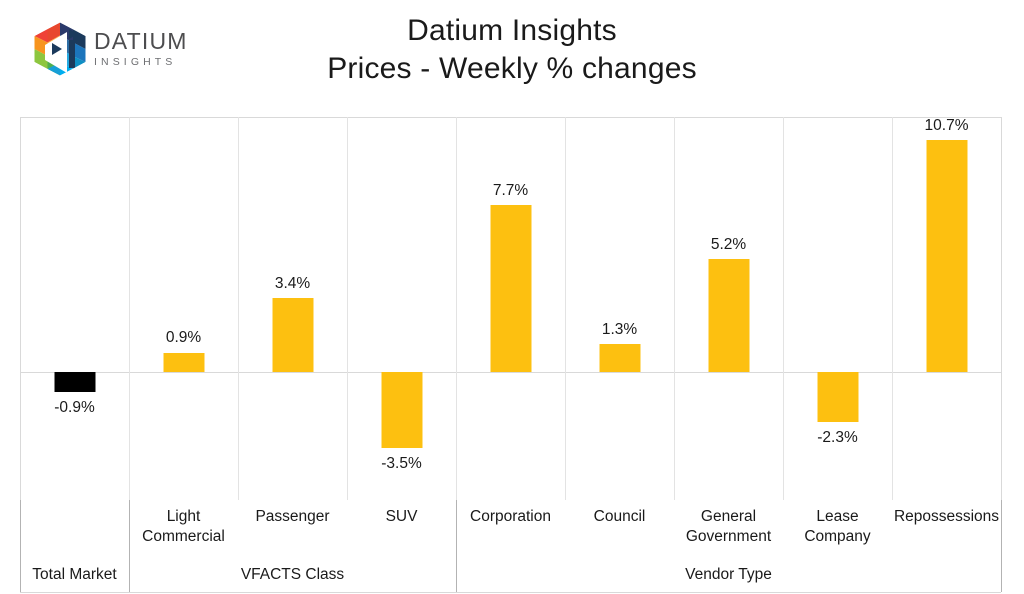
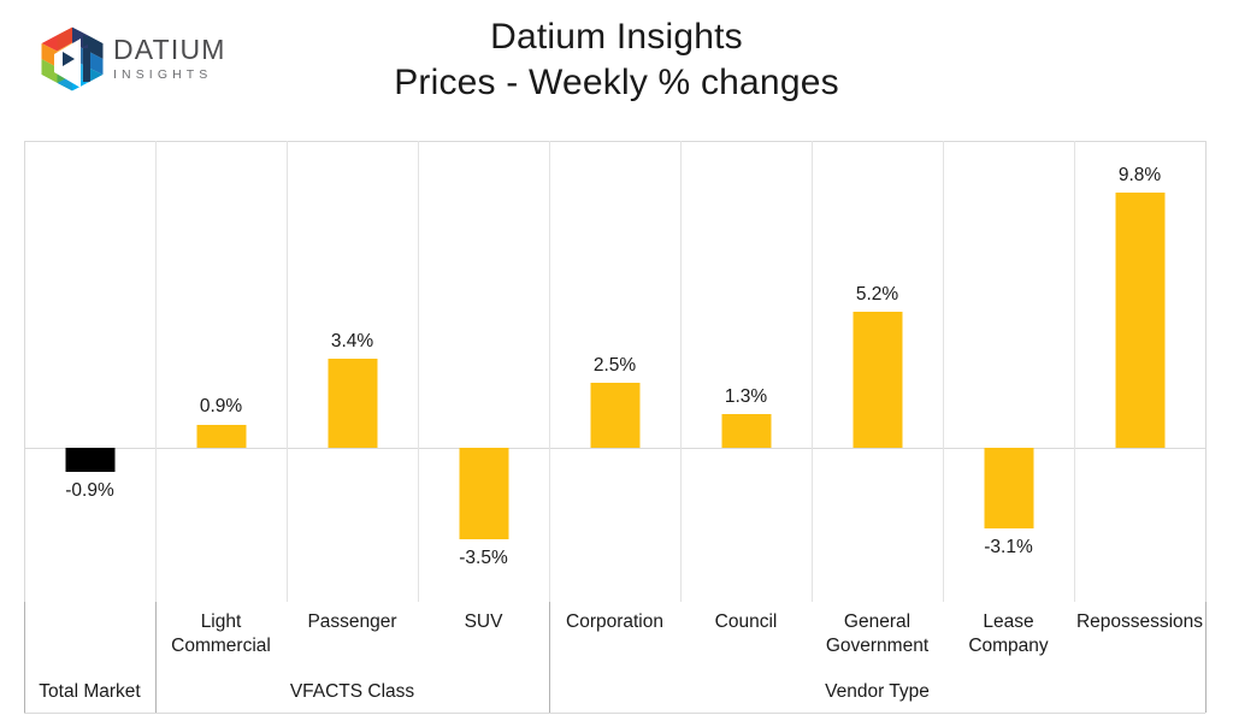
Corporation: 7.7% -> 2.5%
Lease Company: -2.3% -> -3.1%
Repossessions: 10.7% -> 9.8%
